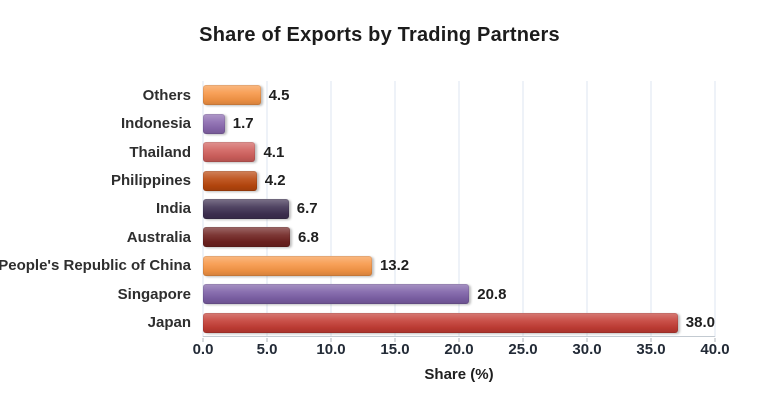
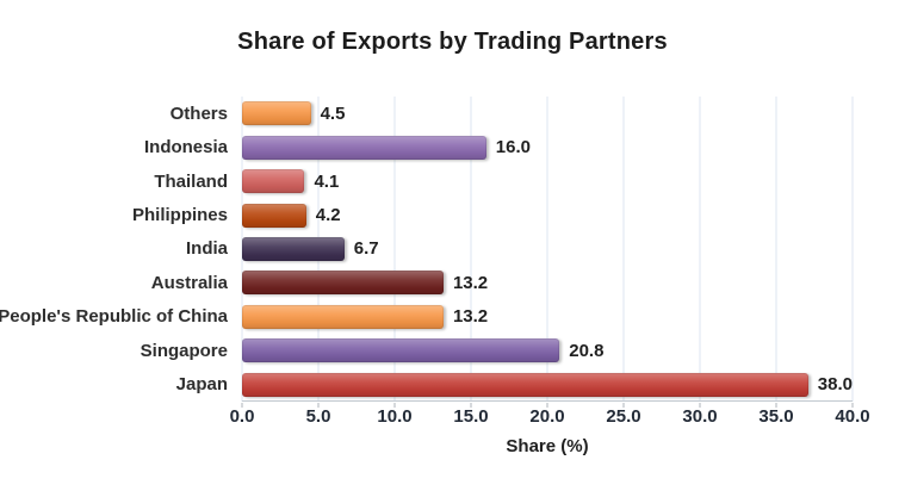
Indonesia: 1.7 -> 16.0
Australia: 6.8 -> 13.2
